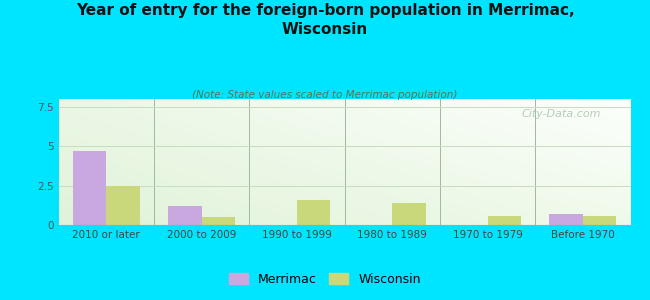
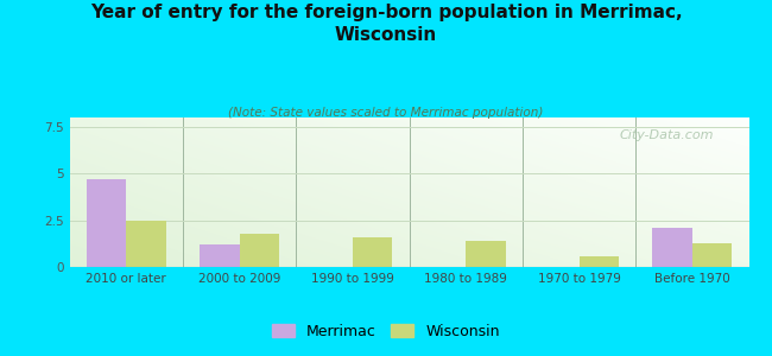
Wisconsin/2000 to 2009: 0.5 -> 1.8
Merrimac/Before 1970: 0.7 -> 2.1
Wisconsin/Before 1970: 0.6 -> 1.3
